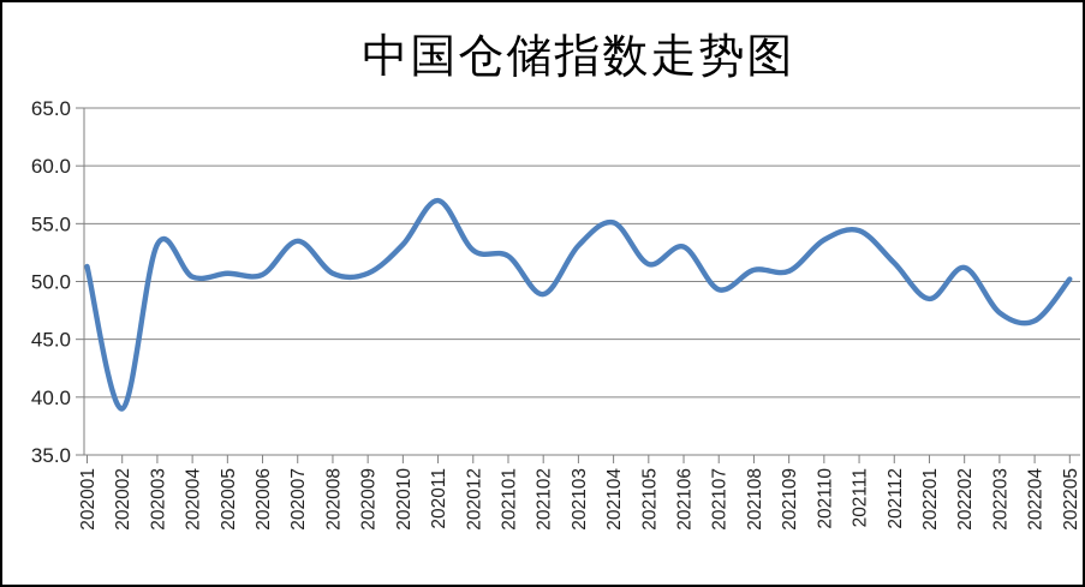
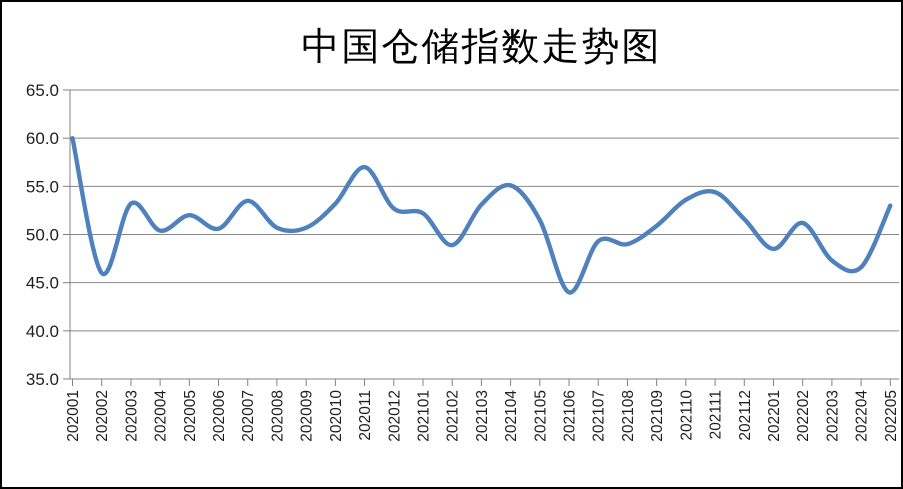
202001: 51 -> 60
202002: 39 -> 46
202005: 51 -> 52
202106: 53 -> 44
202108: 51 -> 49
202205: 50 -> 53
